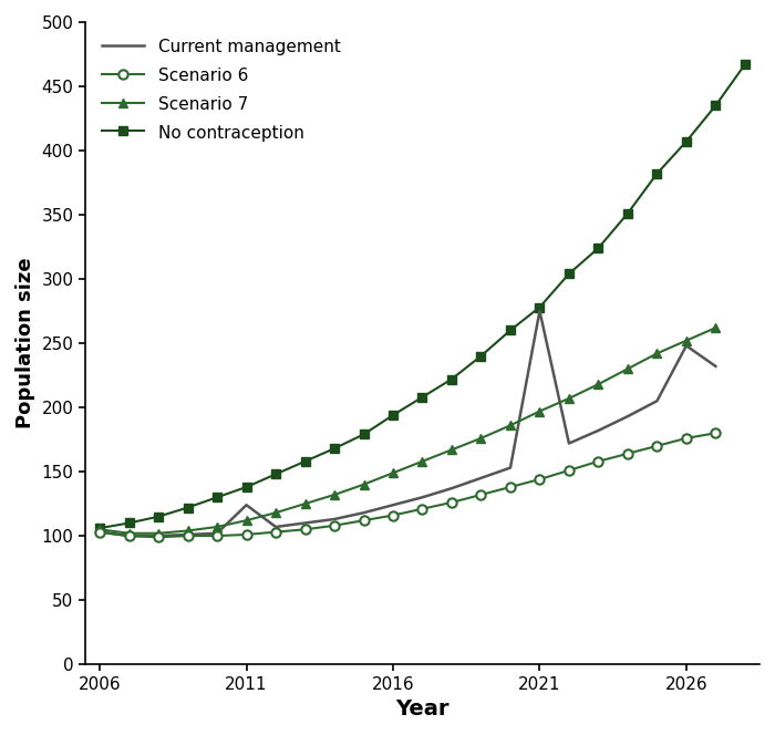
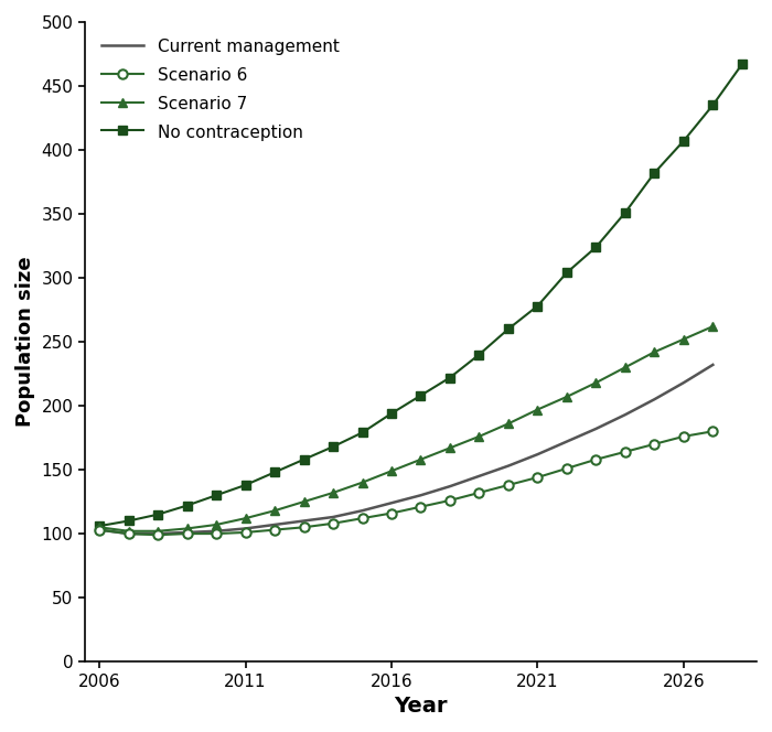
Current management/2011: 124 -> 104
Current management/2021: 275 -> 162
Current management/2026: 248 -> 218
